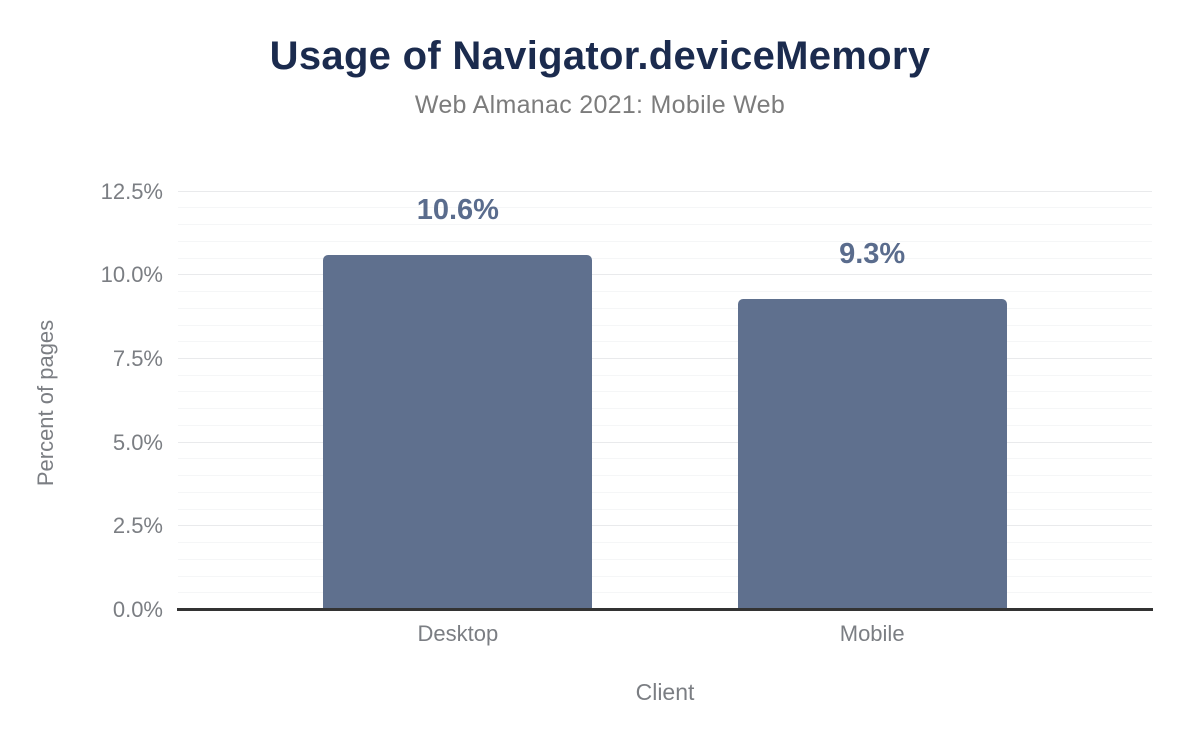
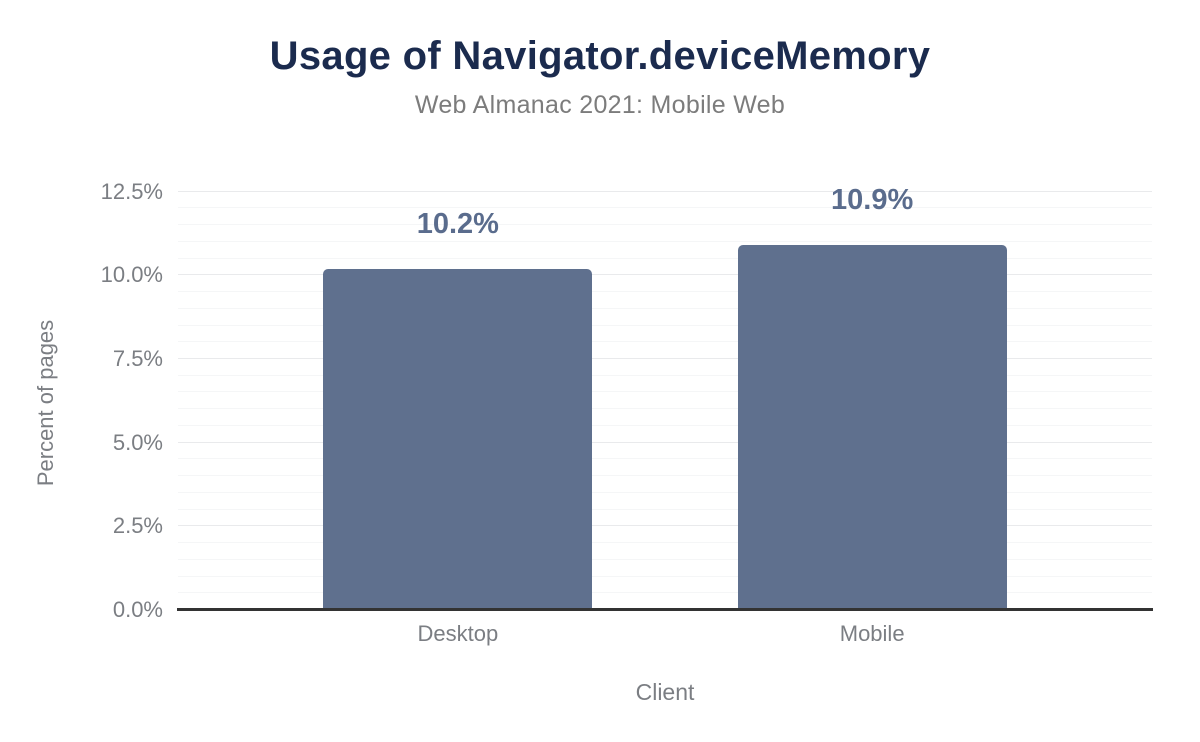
Desktop: 10.6% -> 10.2%
Mobile: 9.3% -> 10.9%
